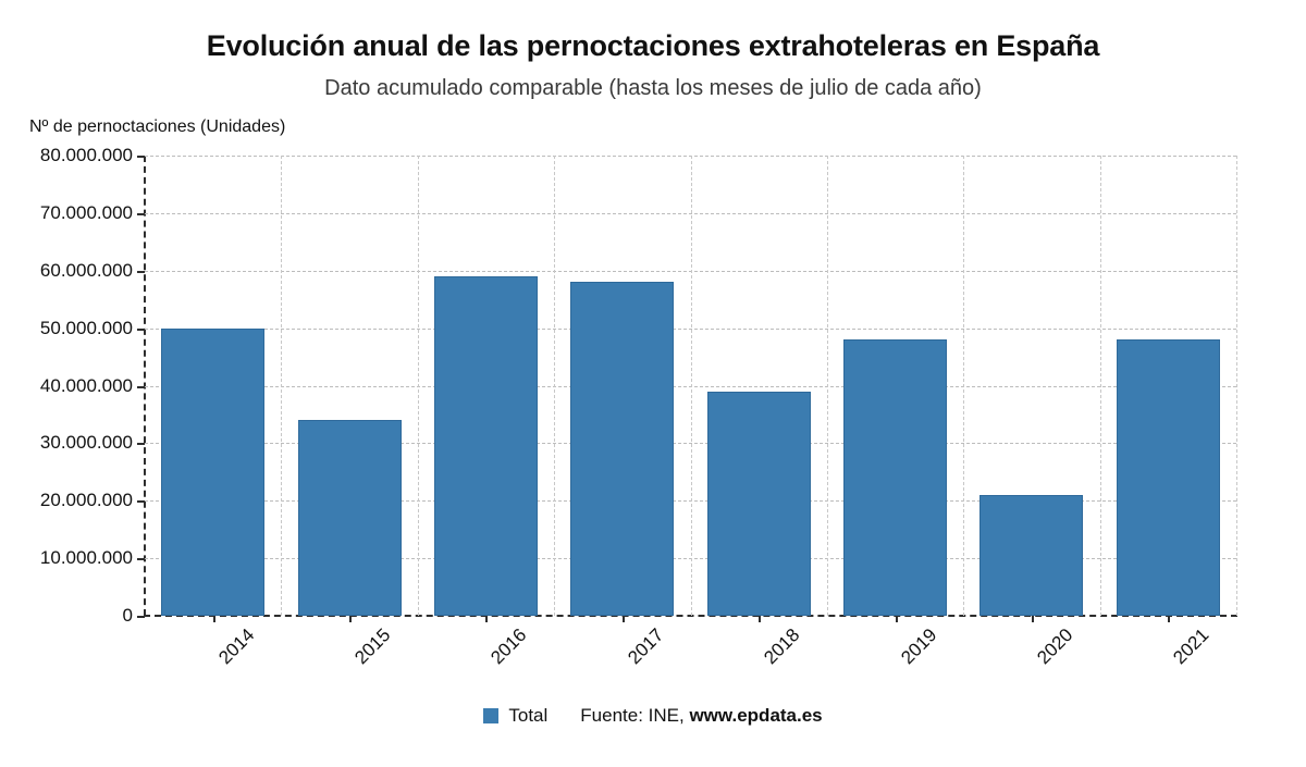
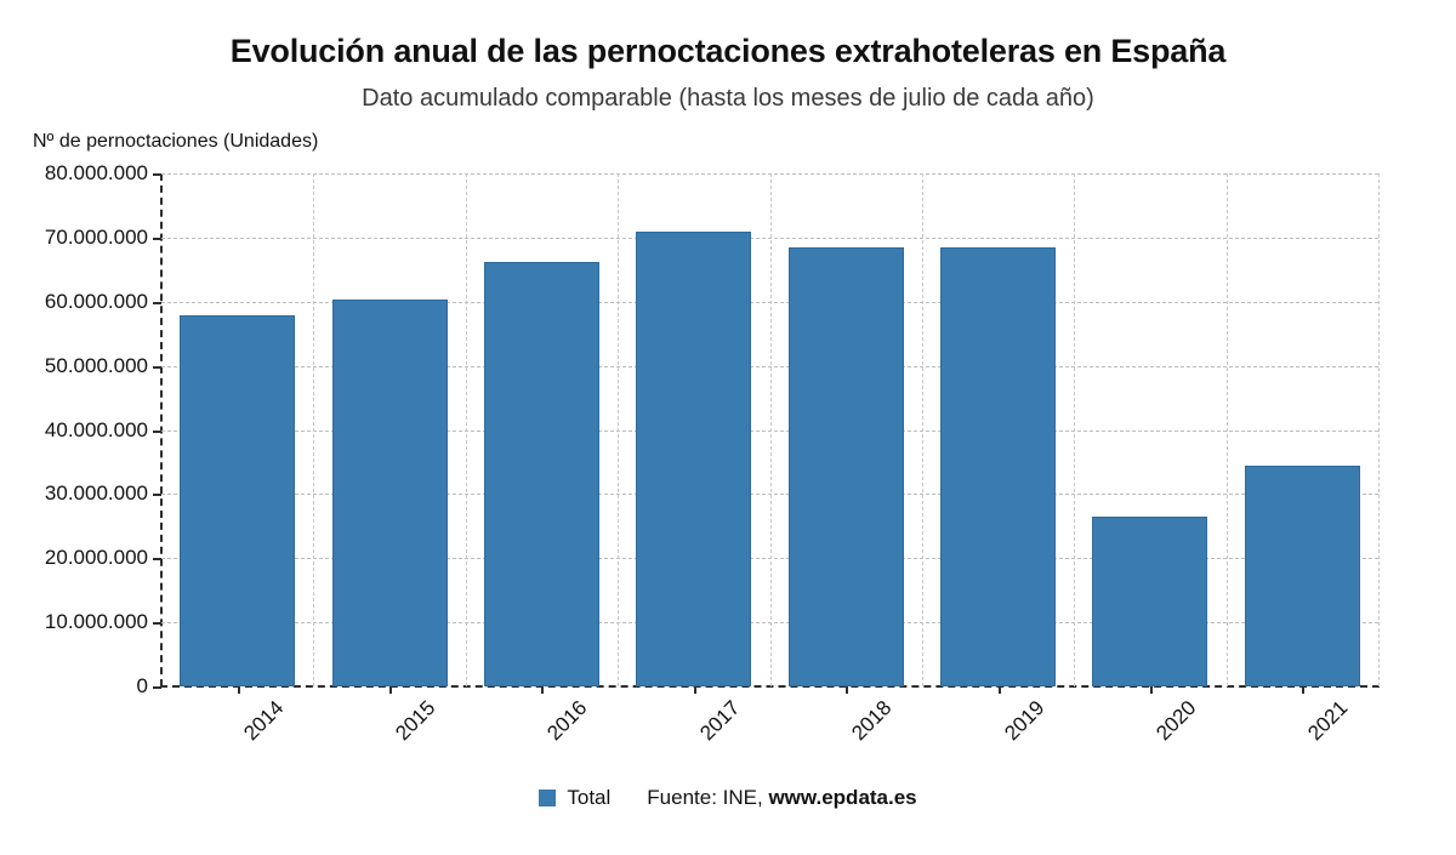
2014: 50000000 -> 58000000
2015: 34000000 -> 60000000
2016: 59000000 -> 66000000
2017: 58000000 -> 71000000
2018: 39000000 -> 68000000
2019: 48000000 -> 68000000
2020: 21000000 -> 26000000
2021: 48000000 -> 34000000
